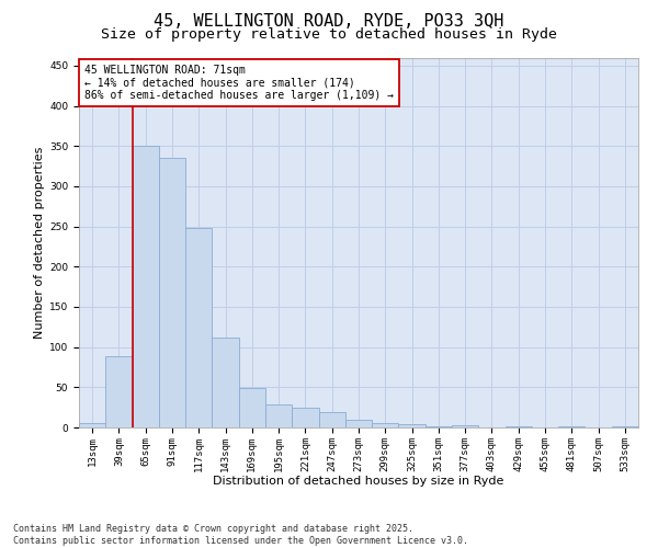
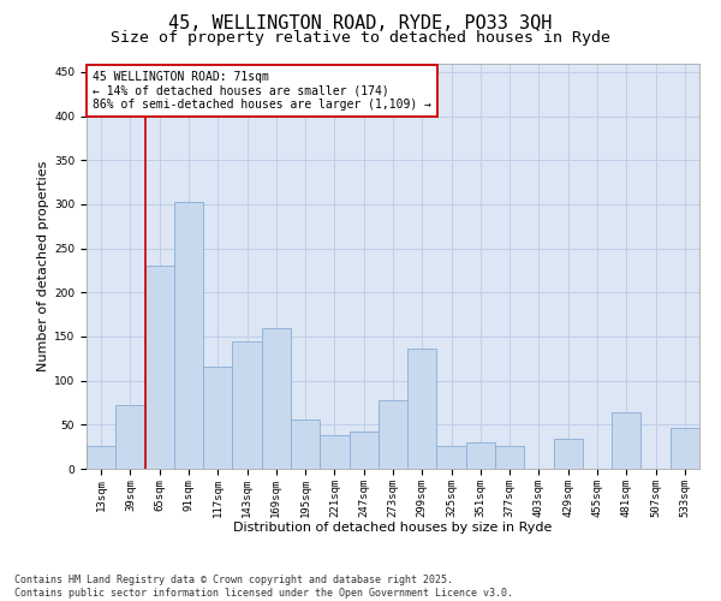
13sqm: 5 -> 26
39sqm: 88 -> 72
65sqm: 350 -> 230
91sqm: 335 -> 302
117sqm: 248 -> 116
143sqm: 112 -> 144
169sqm: 49 -> 160
195sqm: 29 -> 56
221sqm: 24 -> 38
247sqm: 19 -> 42
273sqm: 10 -> 78
299sqm: 5 -> 136
325sqm: 4 -> 26
351sqm: 1 -> 30
377sqm: 3 -> 26
429sqm: 1 -> 34
481sqm: 1 -> 64
533sqm: 2 -> 46
